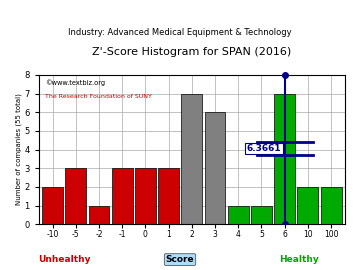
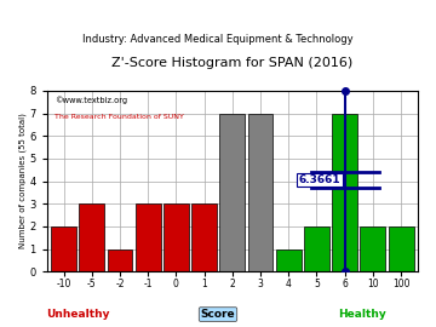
3: 6 -> 7
5: 1 -> 2
